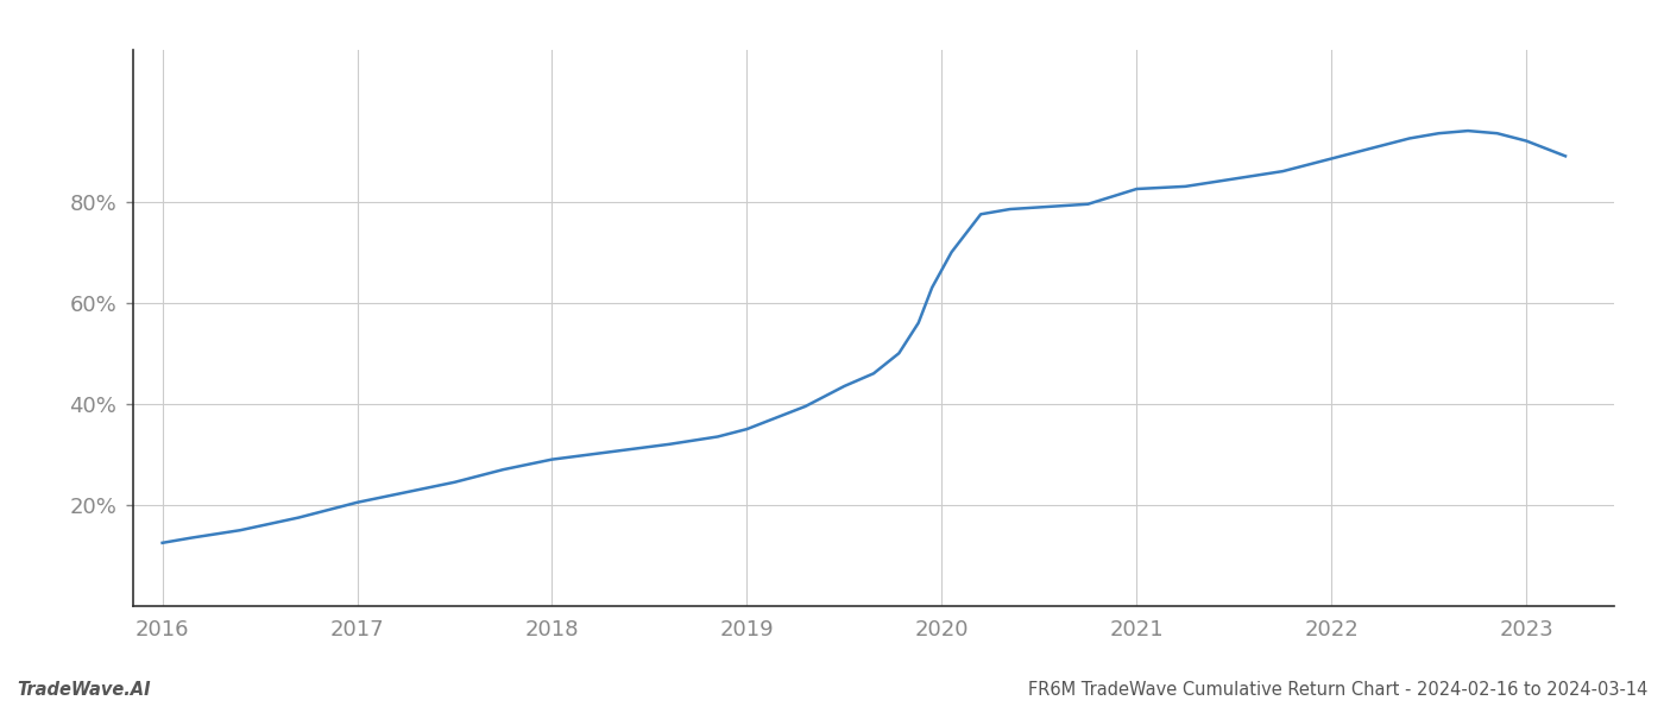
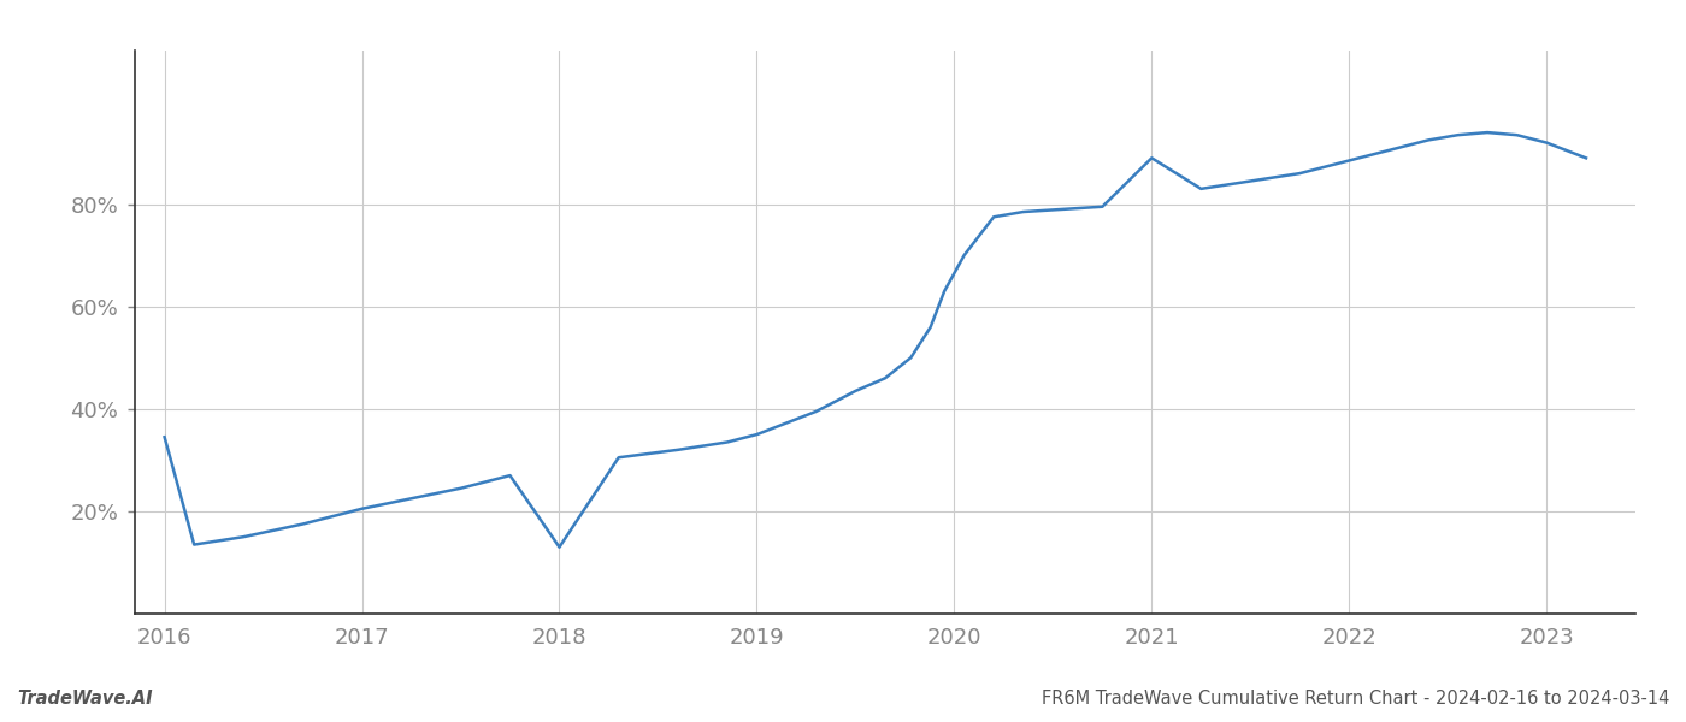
2016: 12.5% -> 34.5%
2018: 29.0% -> 13.0%
2021: 82.5% -> 89.0%
